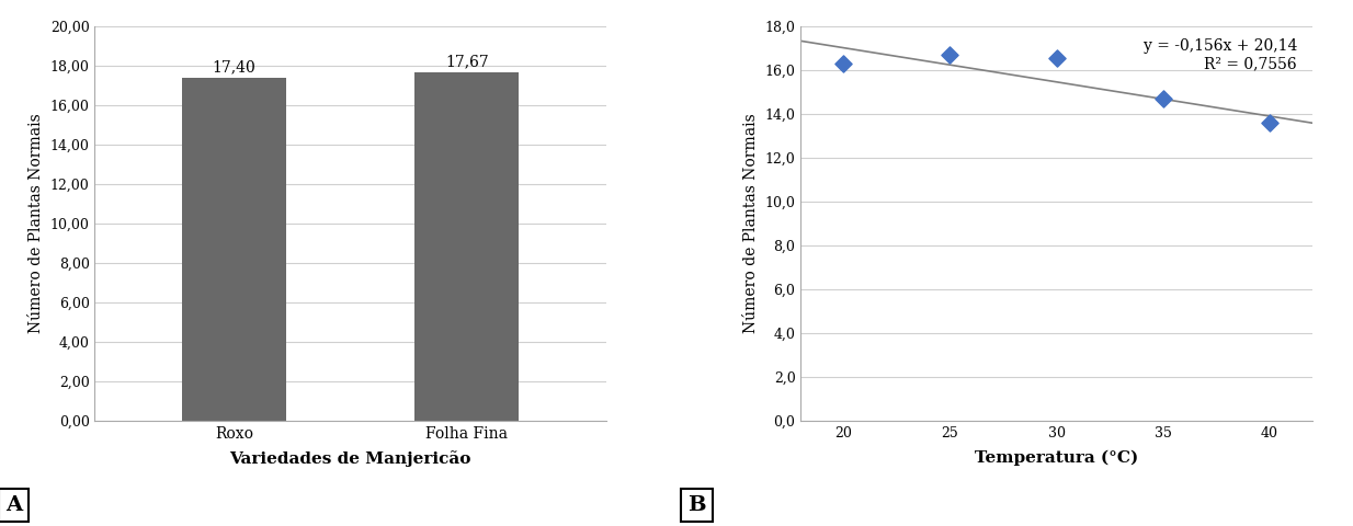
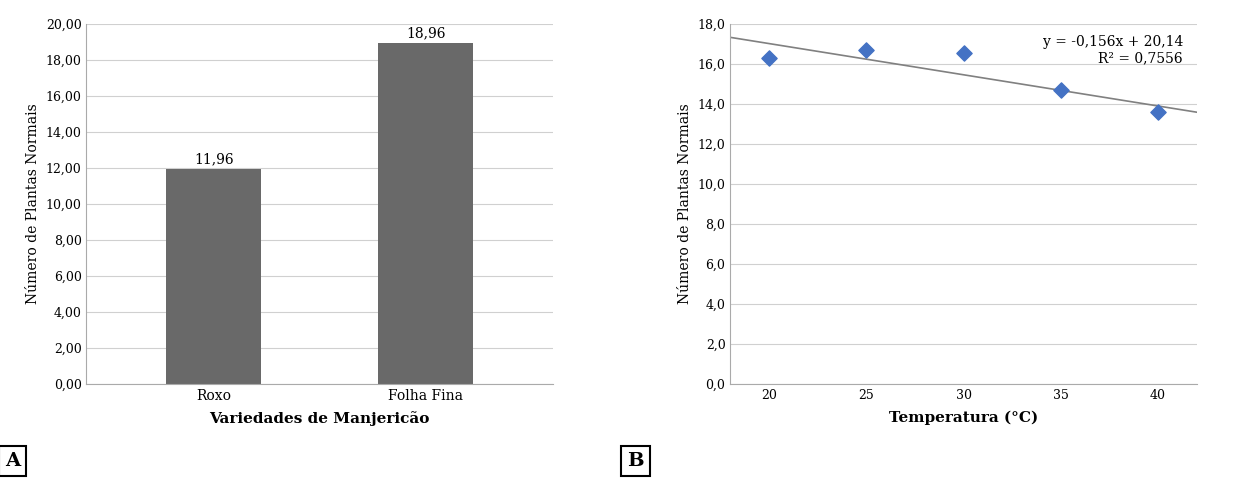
Roxo: 17,40 -> 11,96
Folha Fina: 17,67 -> 18,96
